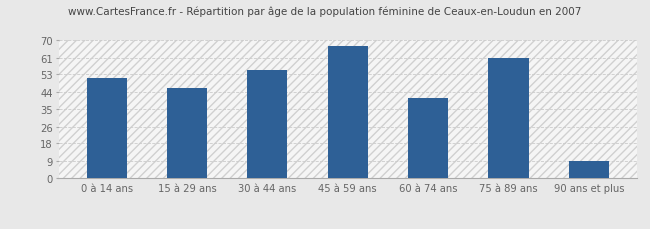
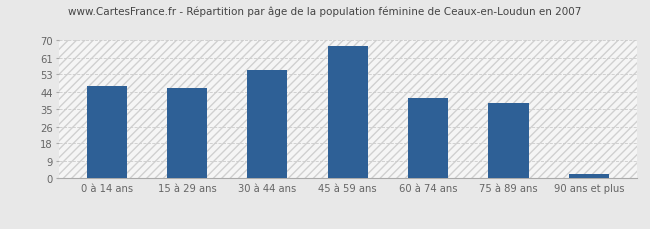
0 à 14 ans: 51 -> 47
75 à 89 ans: 61 -> 38
90 ans et plus: 9 -> 2
